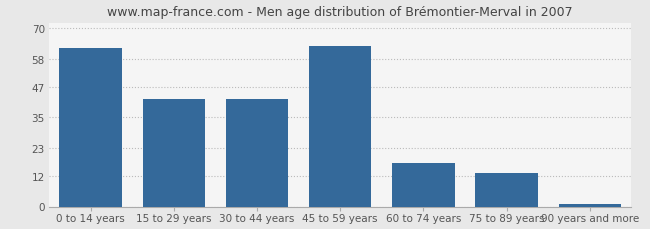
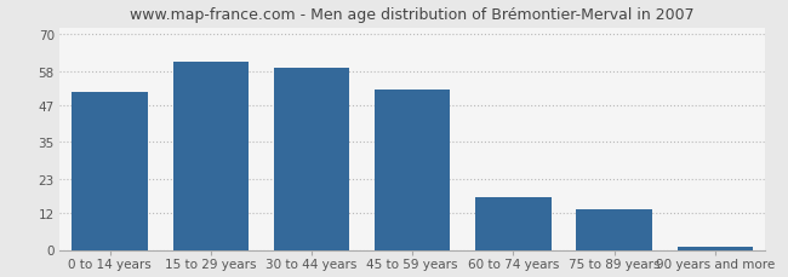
0 to 14 years: 62 -> 51
15 to 29 years: 42 -> 61
30 to 44 years: 42 -> 59
45 to 59 years: 63 -> 52
